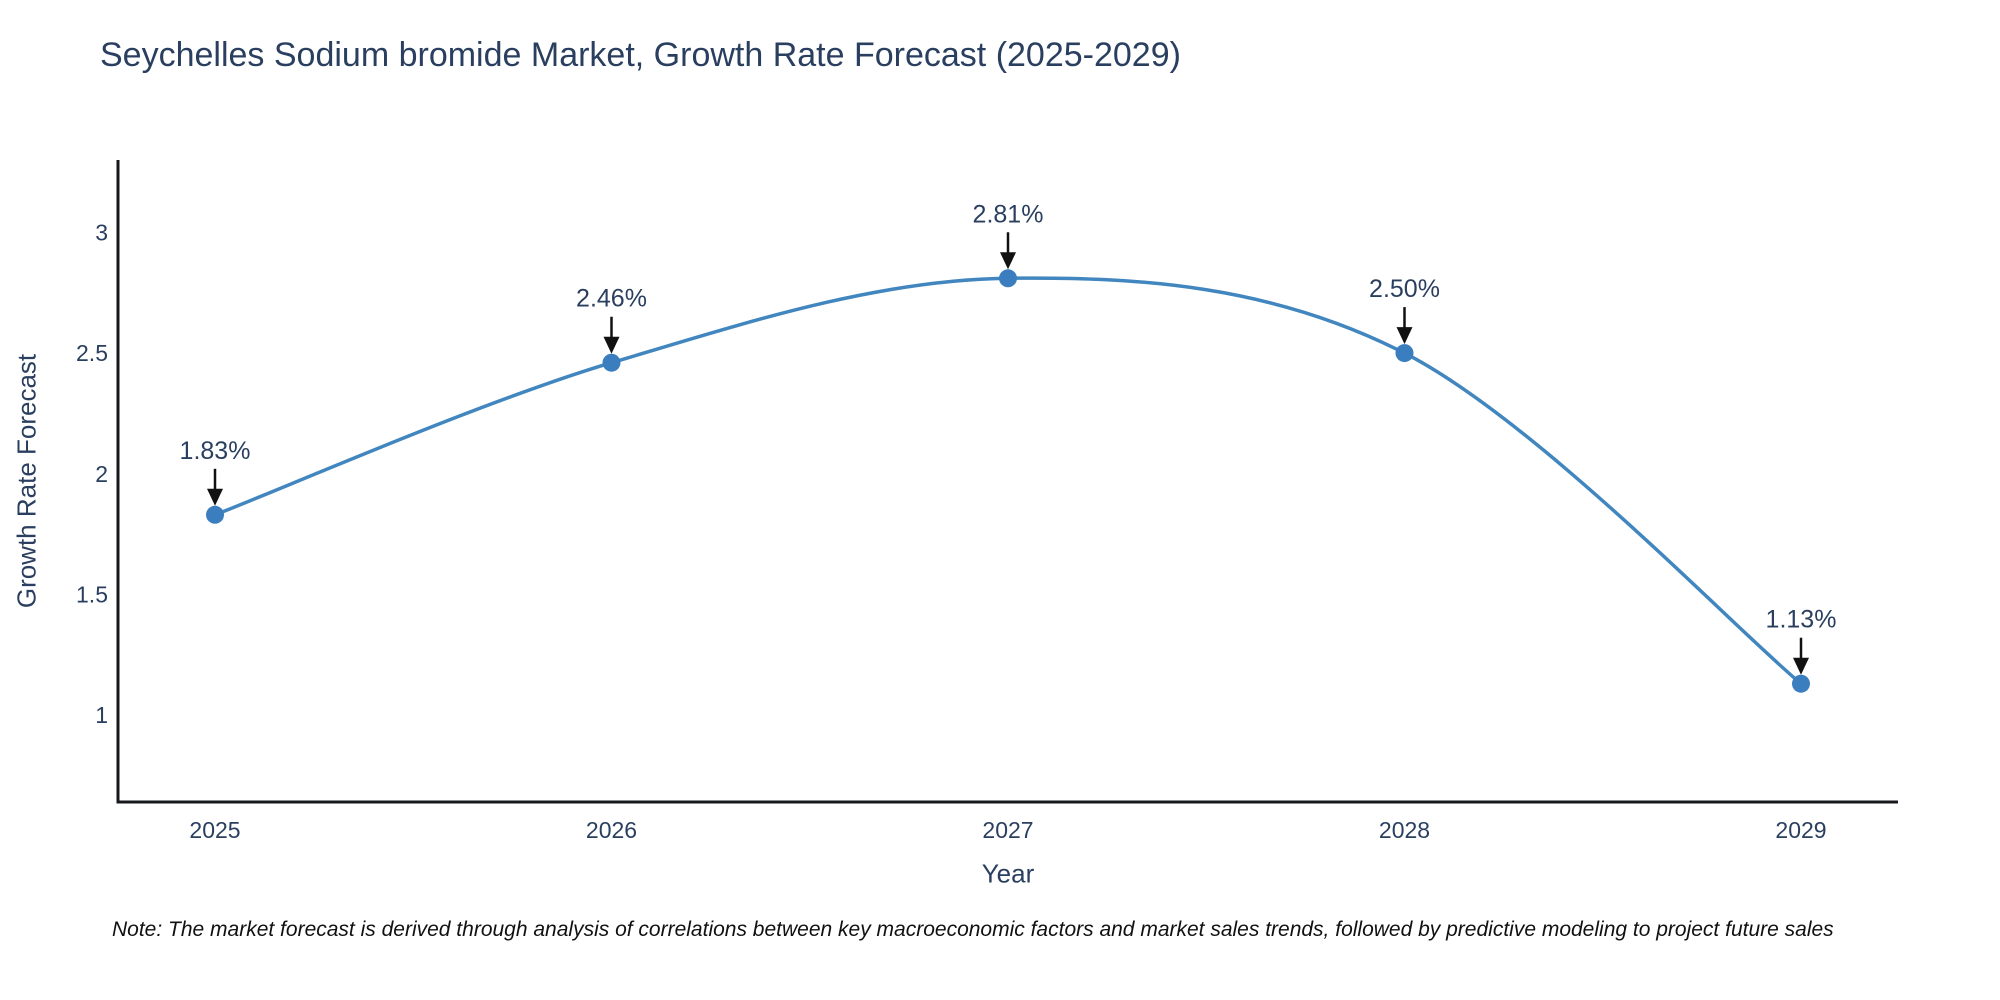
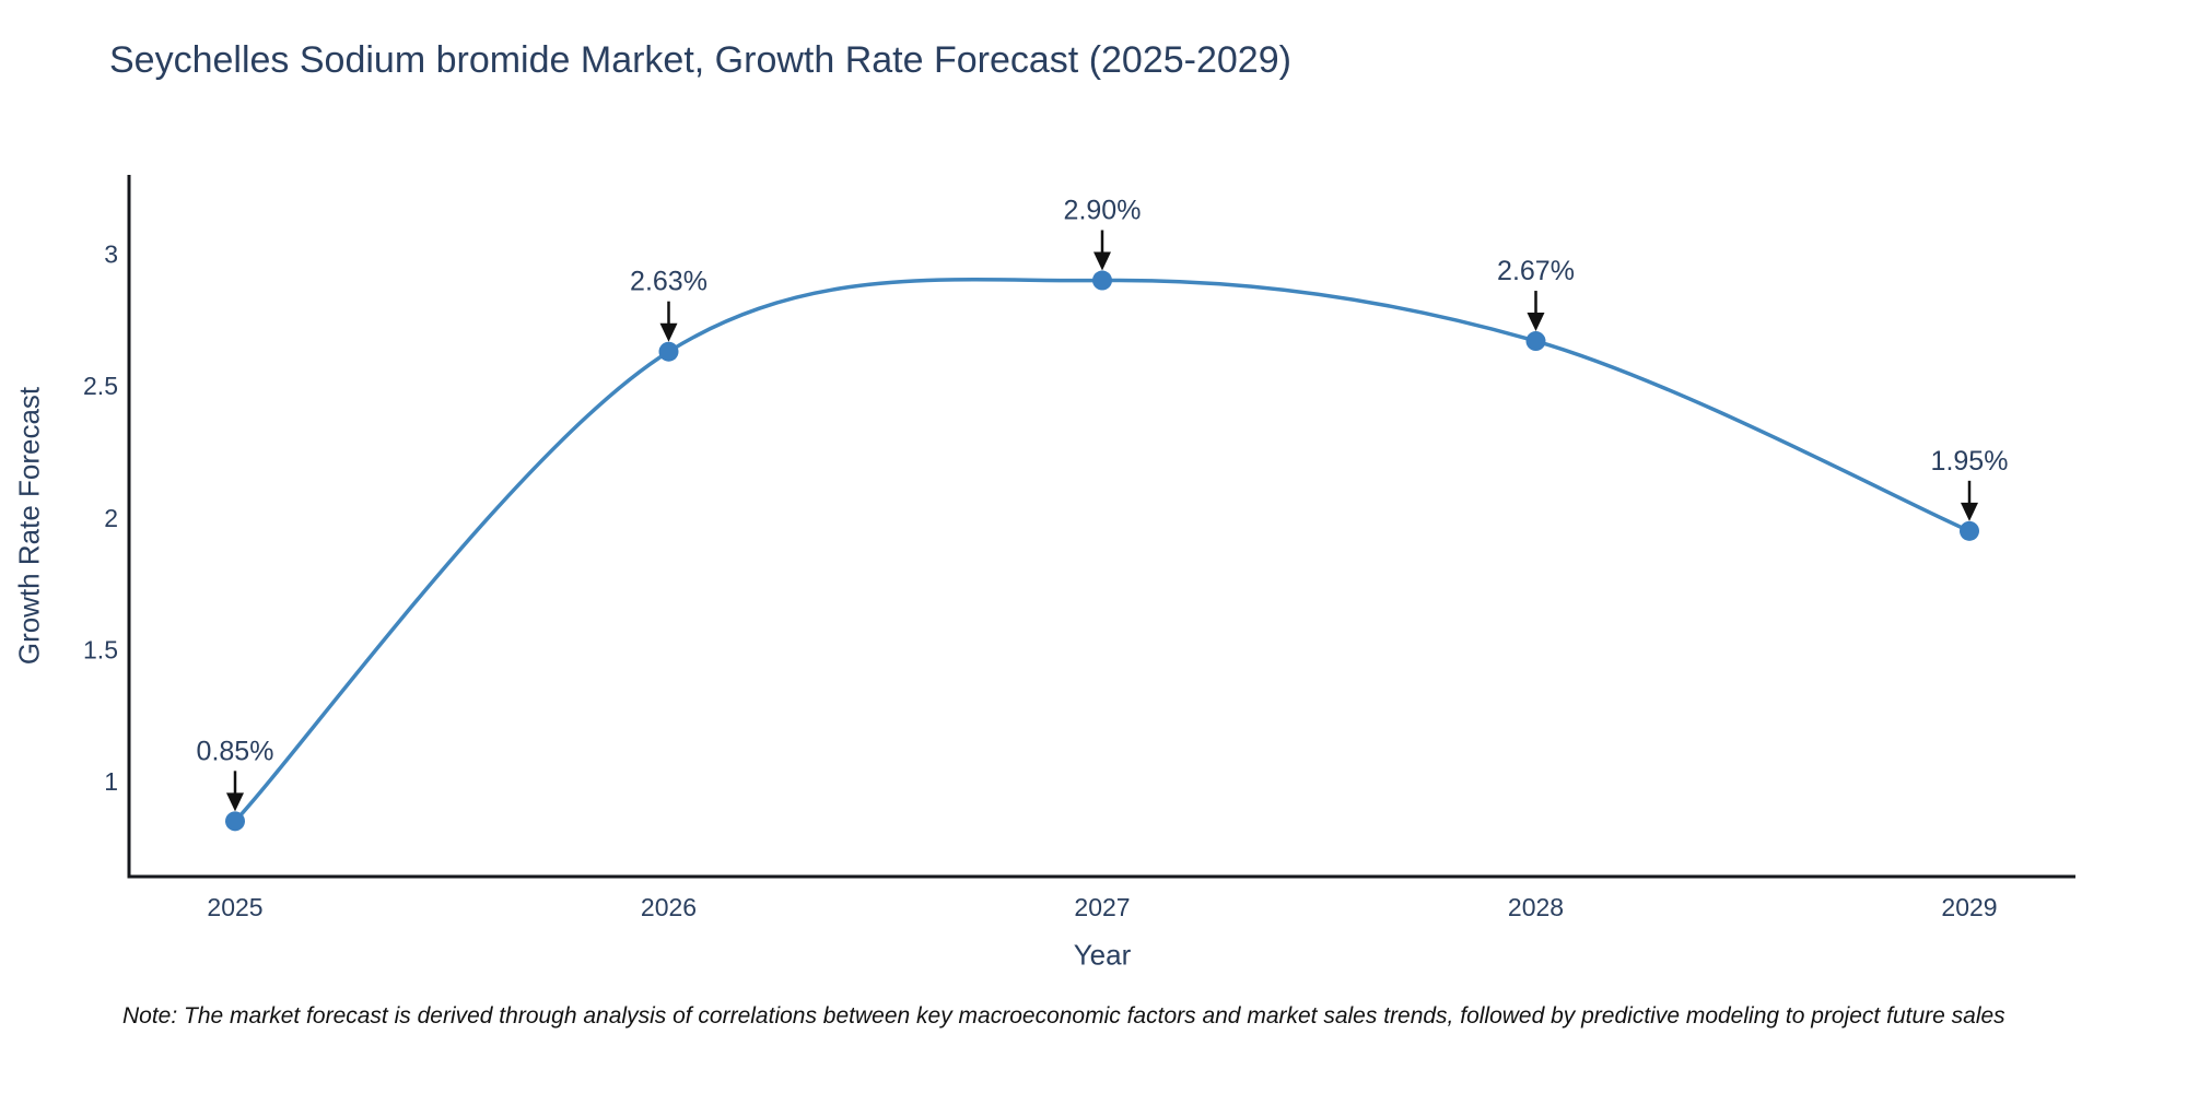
2025: 1.83% -> 0.85%
2026: 2.46% -> 2.63%
2027: 2.81% -> 2.90%
2028: 2.50% -> 2.67%
2029: 1.13% -> 1.95%
